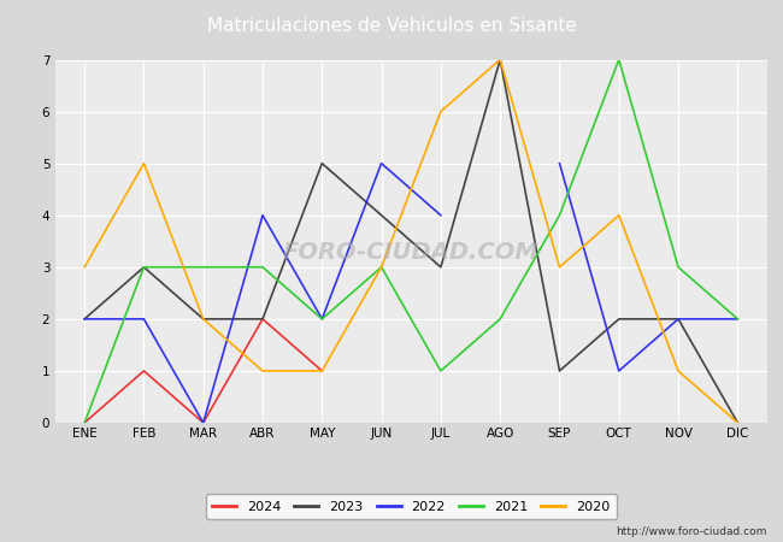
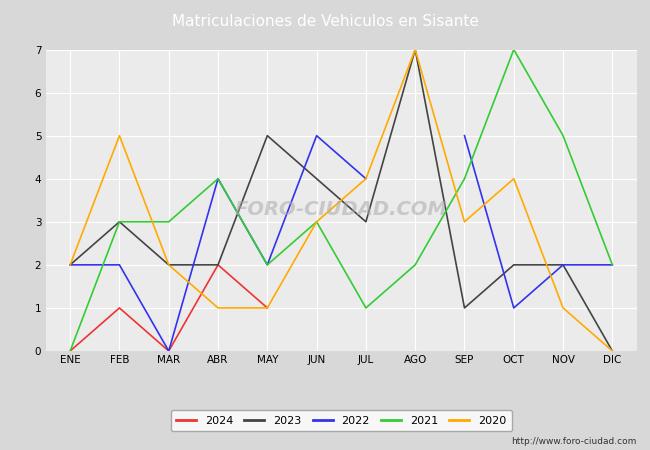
2020/ENE: 3 -> 2
2021/ABR: 3 -> 4
2020/JUL: 6 -> 4
2021/NOV: 3 -> 5
